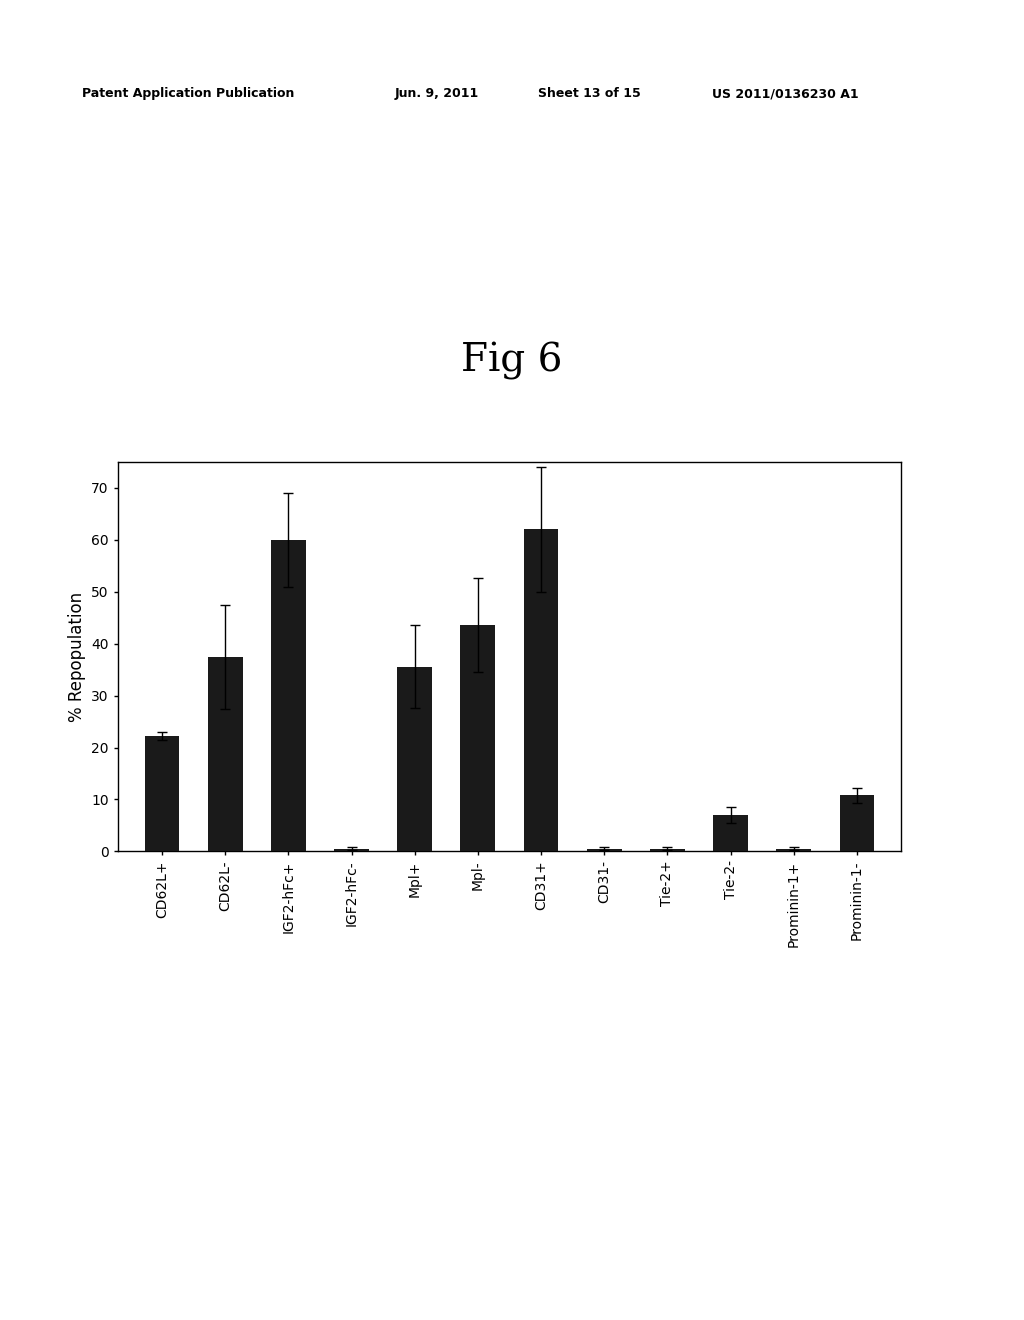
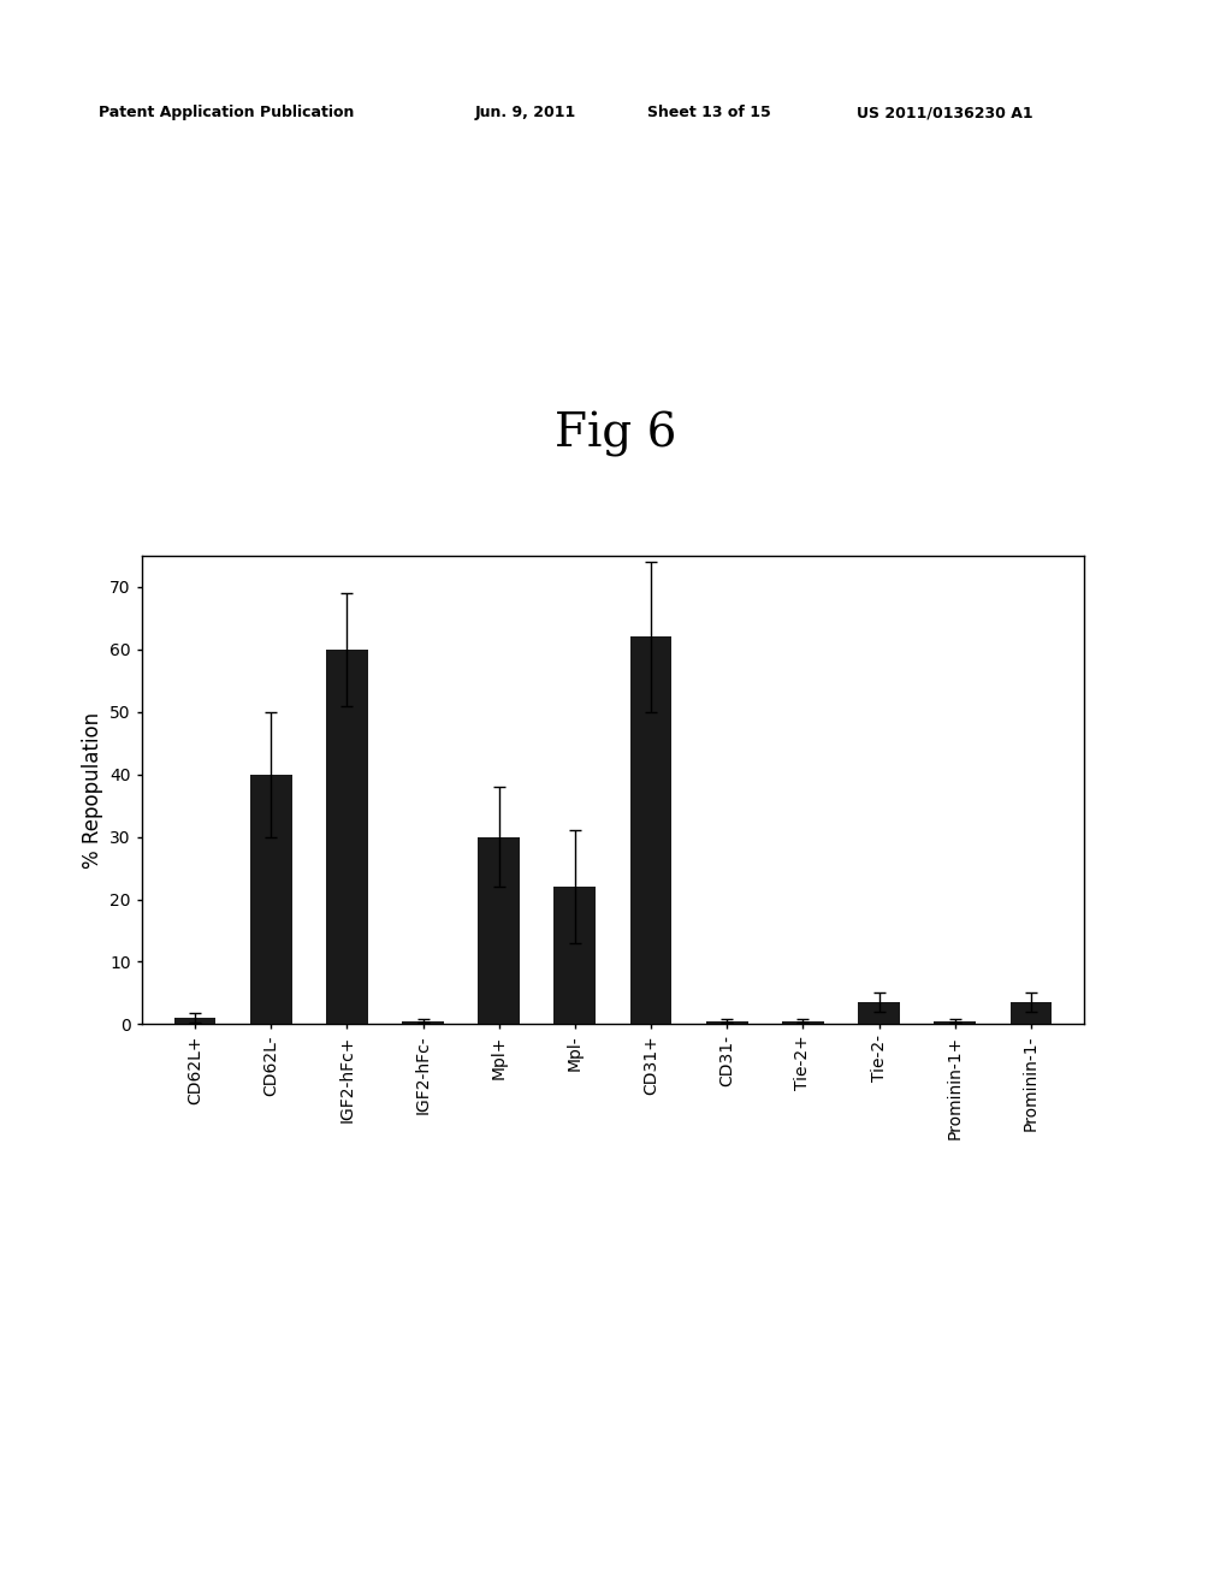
CD62L+: 22.2 -> 1.0
CD62L-: 37.4 -> 40.0
Mpl+: 35.6 -> 30.0
Mpl-: 43.6 -> 22.0
Tie-2-: 7.0 -> 3.5
Prominin-1-: 10.8 -> 3.5
